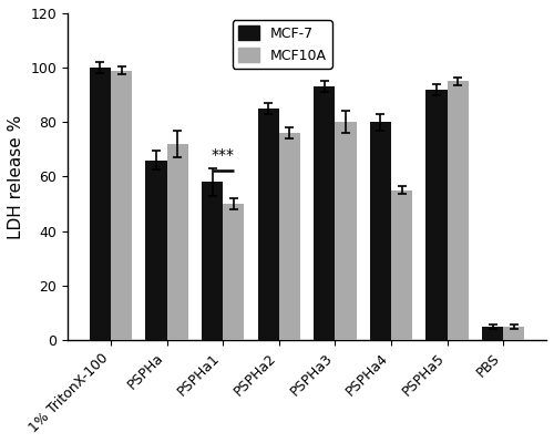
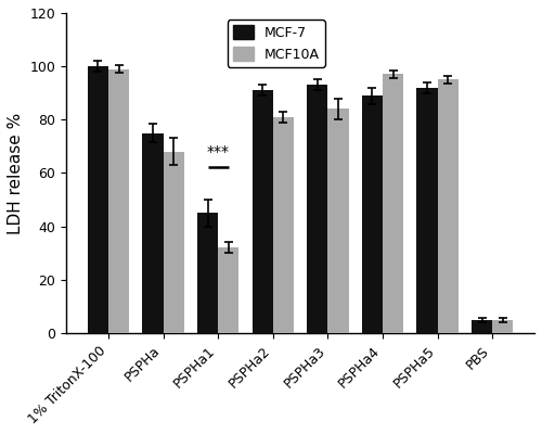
MCF-7/PSPHa: 66 -> 75
MCF10A/PSPHa: 72 -> 68
MCF-7/PSPHa1: 58 -> 45
MCF10A/PSPHa1: 50 -> 32
MCF-7/PSPHa2: 85 -> 91
MCF10A/PSPHa2: 76 -> 81
MCF10A/PSPHa3: 80 -> 84
MCF-7/PSPHa4: 80 -> 89
MCF10A/PSPHa4: 55 -> 97
